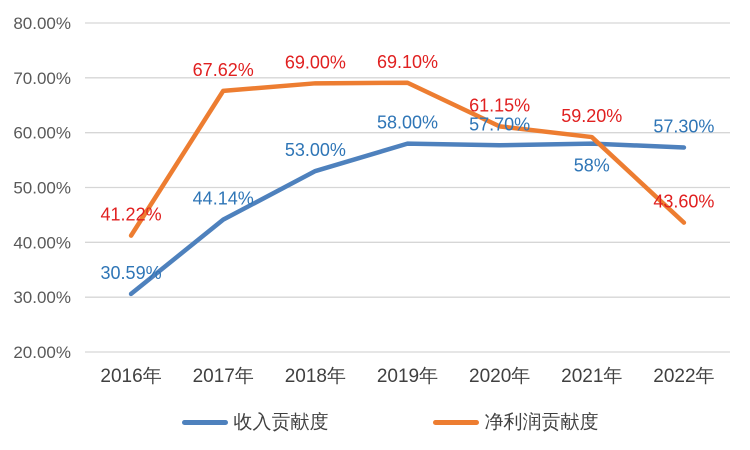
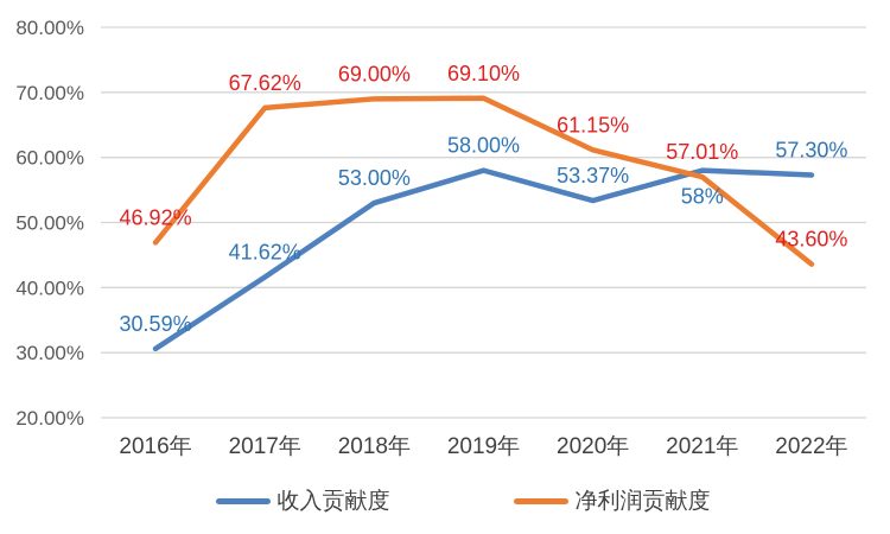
净利润贡献度/2016年: 41.22% -> 46.92%
收入贡献度/2017年: 44.14% -> 41.62%
收入贡献度/2020年: 57.70% -> 53.37%
净利润贡献度/2021年: 59.20% -> 57.01%
